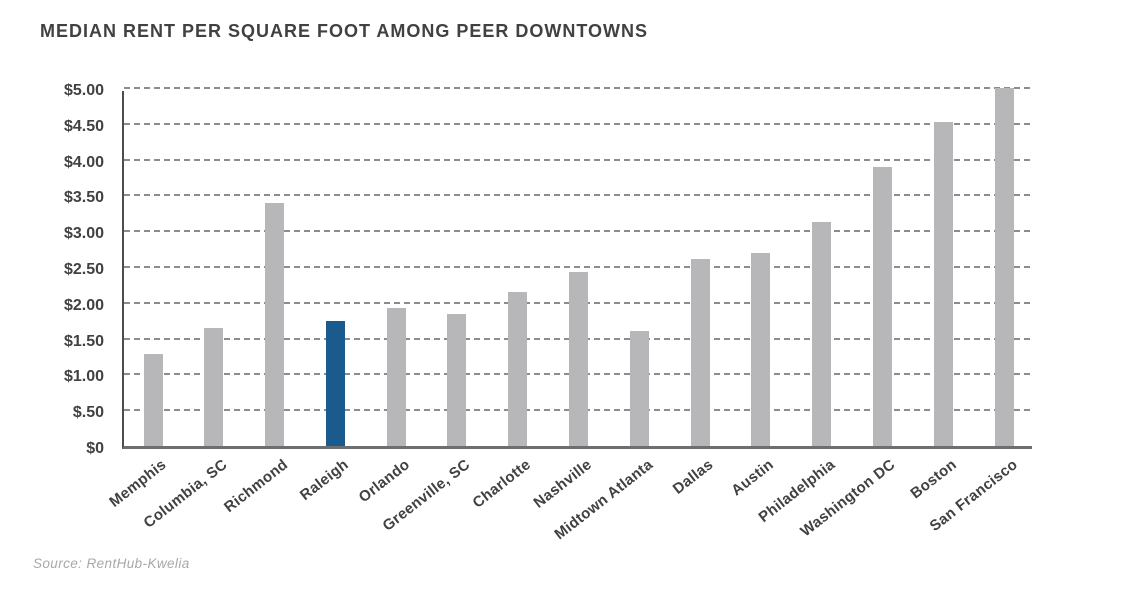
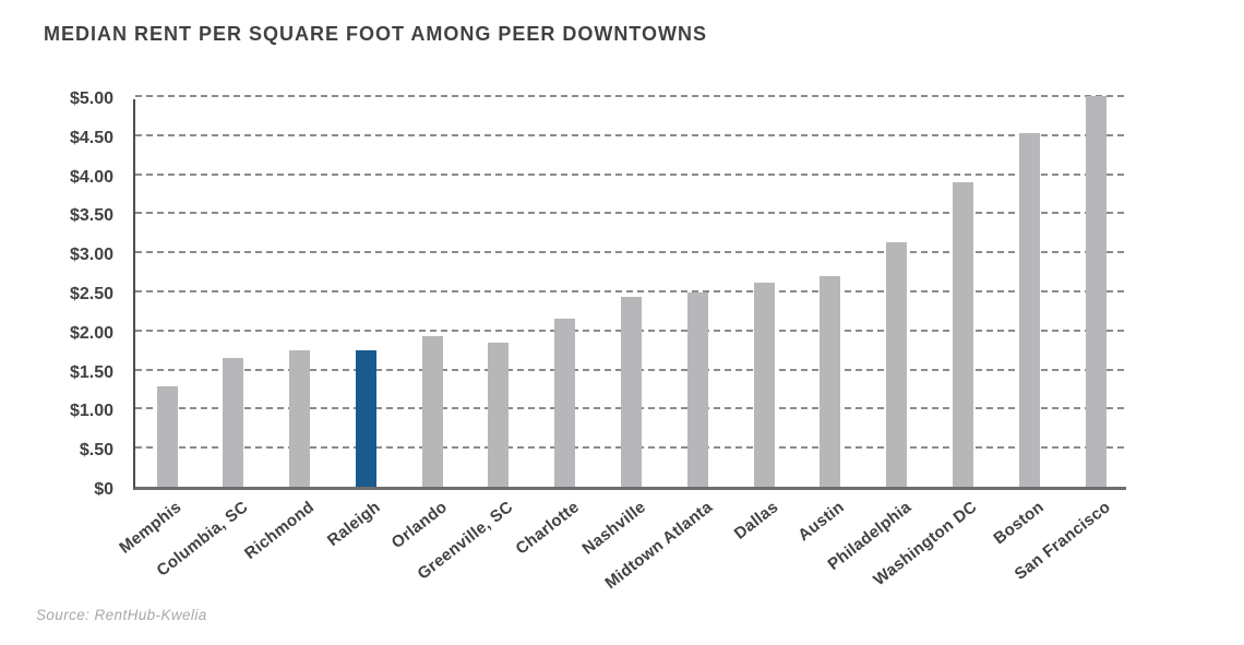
Richmond: $3.4 -> $1.8
Midtown Atlanta: $1.6 -> $2.5
